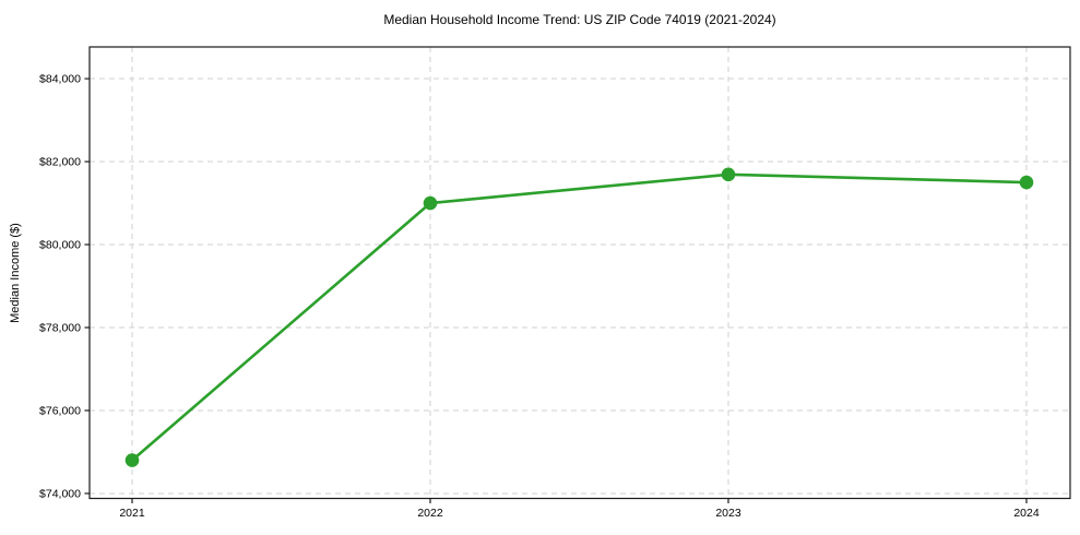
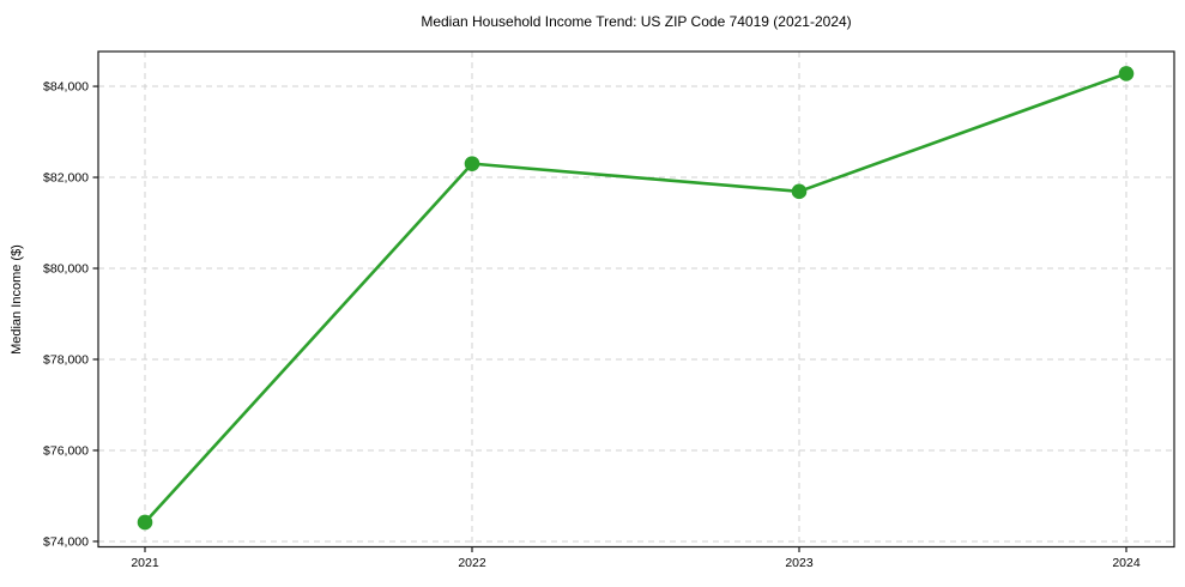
2021: $74800 -> $74400
2022: $81000 -> $82300
2024: $81500 -> $84300
